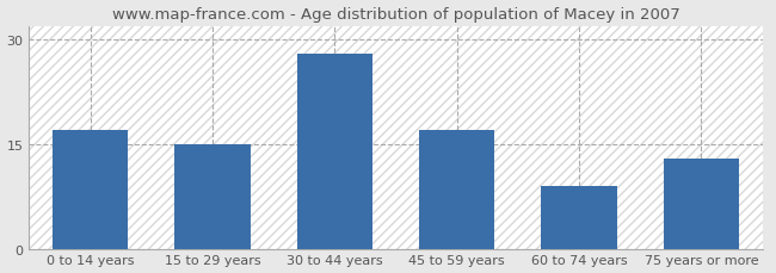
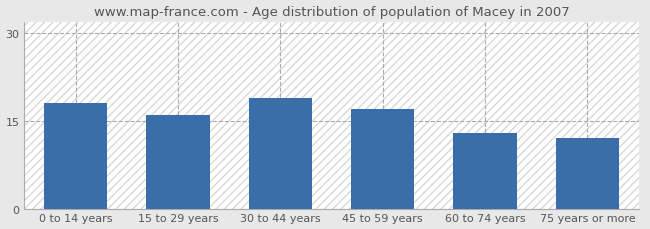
0 to 14 years: 17 -> 18
15 to 29 years: 15 -> 16
30 to 44 years: 28 -> 19
60 to 74 years: 9 -> 13
75 years or more: 13 -> 12
